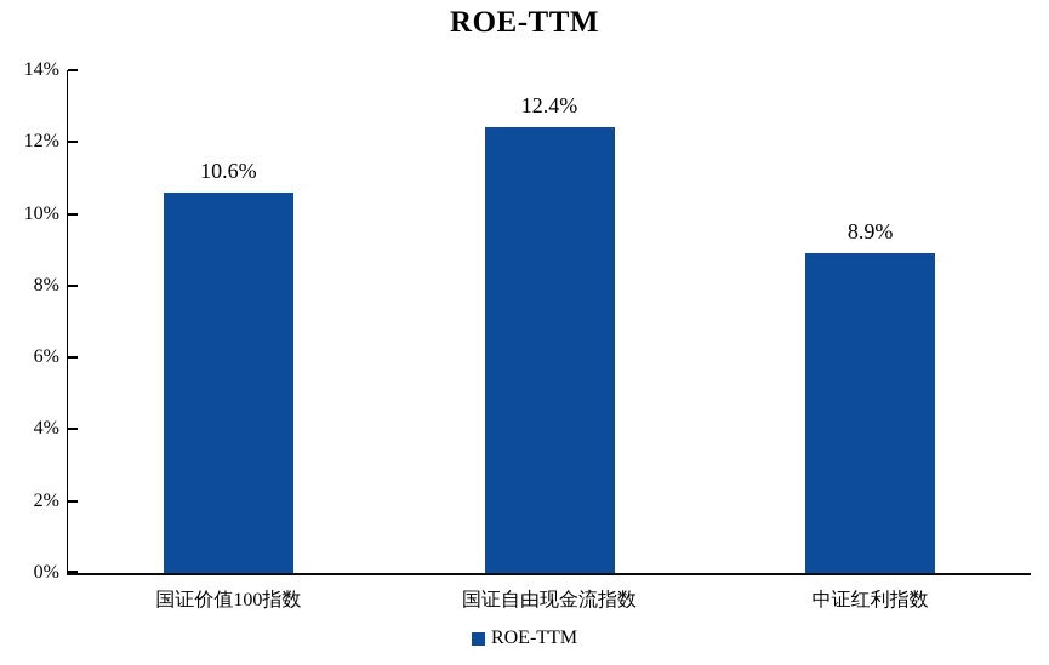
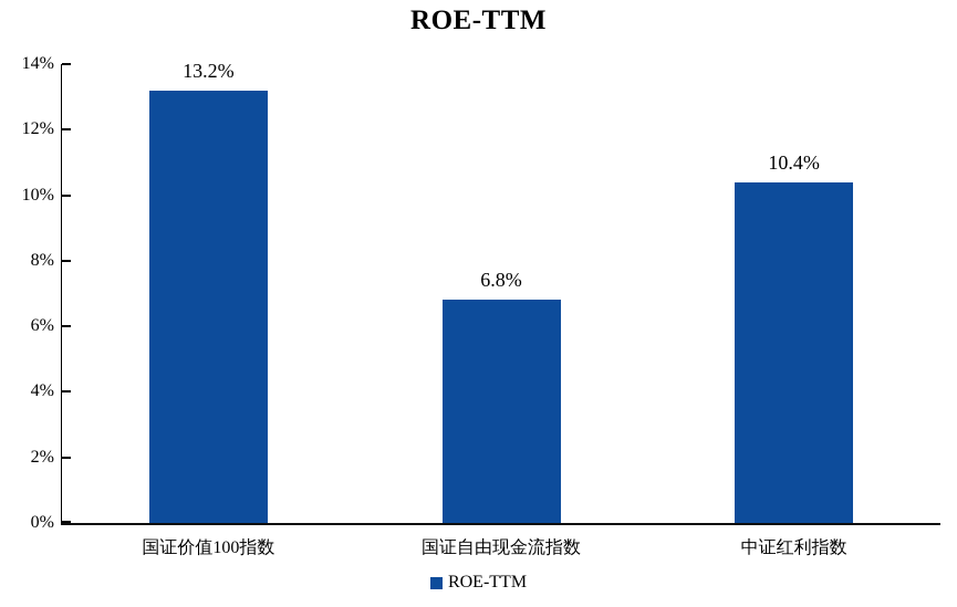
国证价值100指数: 10.6% -> 13.2%
国证自由现金流指数: 12.4% -> 6.8%
中证红利指数: 8.9% -> 10.4%
